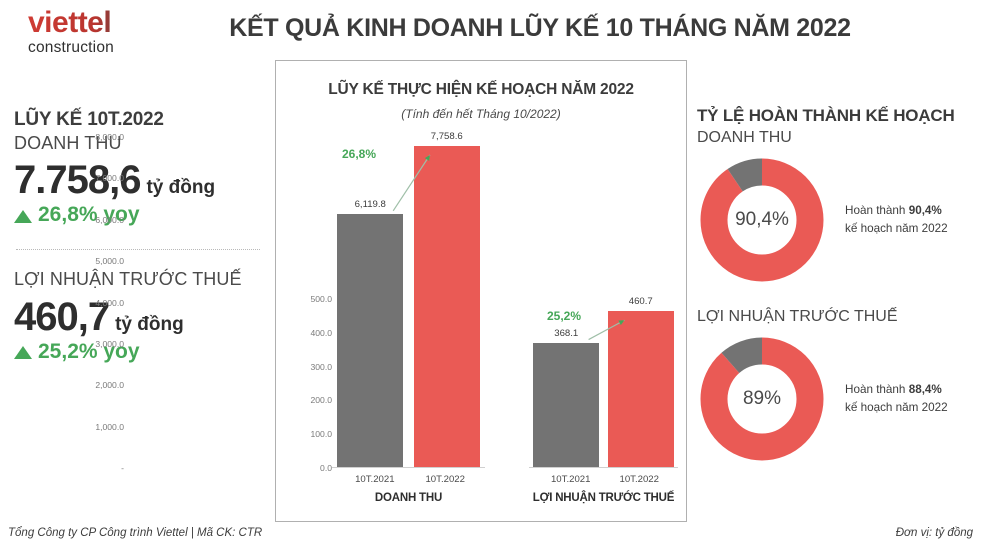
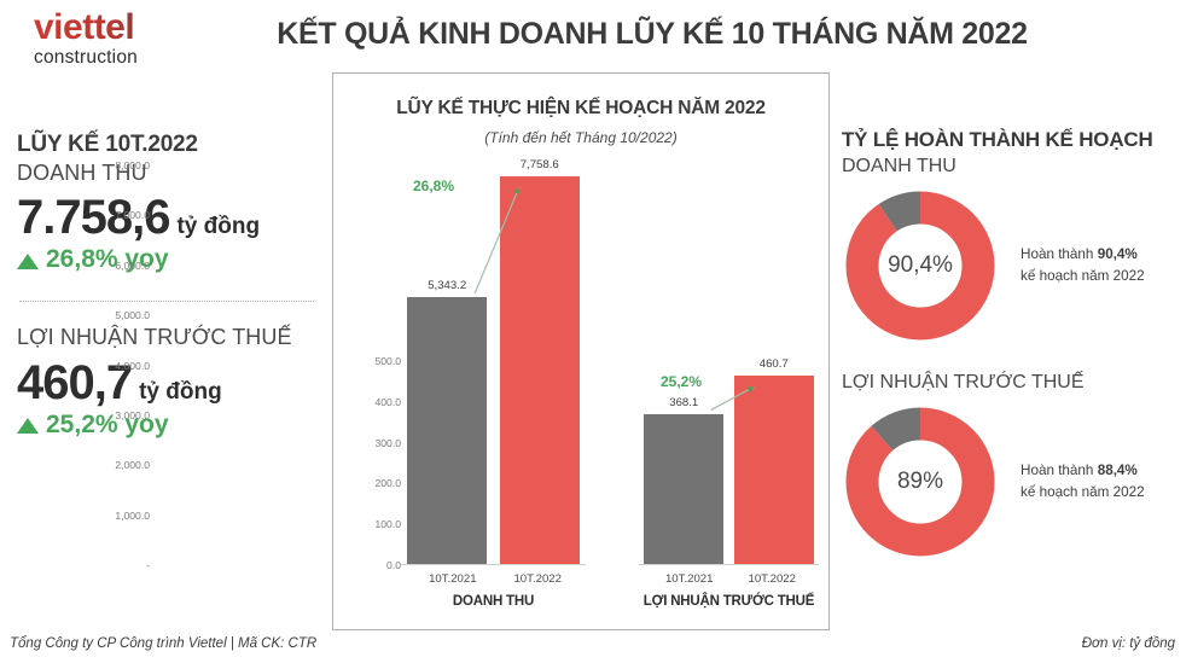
DOANH THU/10T.2021: 6,119.8 -> 5,343.2
